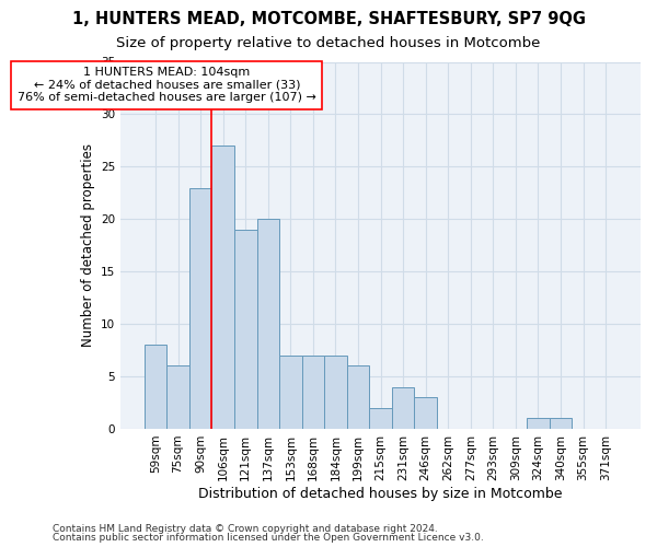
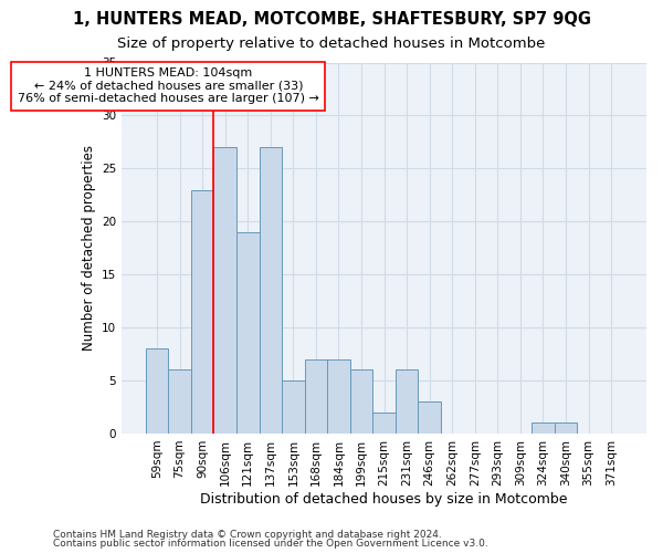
137sqm: 20 -> 27
153sqm: 7 -> 5
231sqm: 4 -> 6
